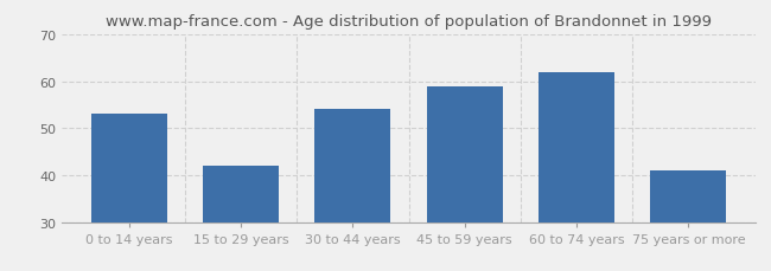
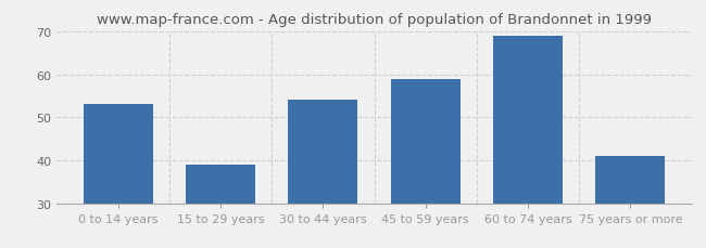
15 to 29 years: 42 -> 39
60 to 74 years: 62 -> 69
